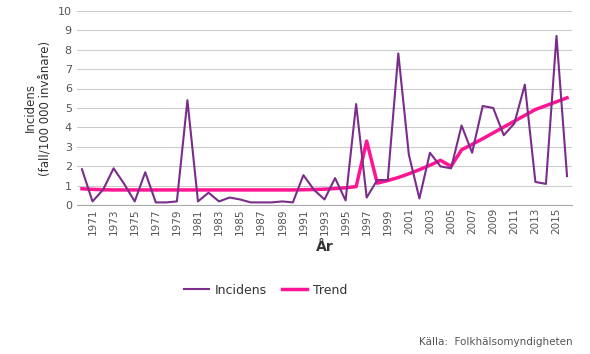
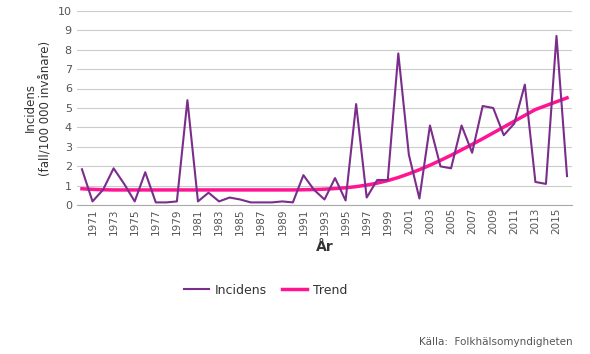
Trend/1997: 3.3 -> 1.0
Incidens/2003: 2.7 -> 4.1
Trend/2005: 2.0 -> 2.6
